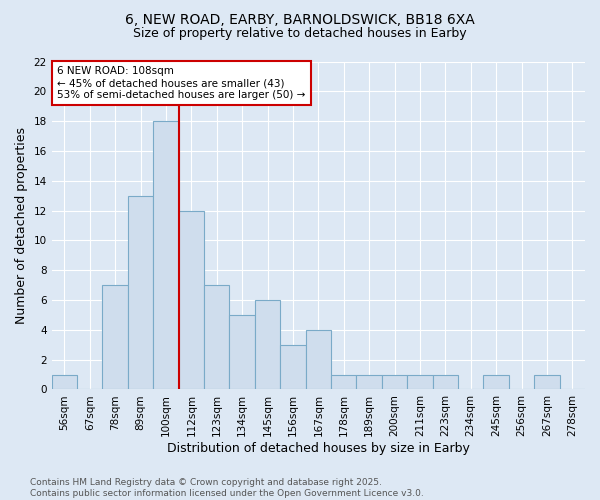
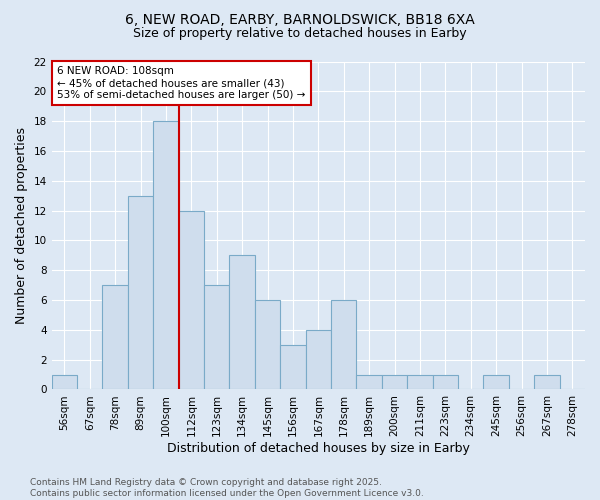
134sqm: 5 -> 9
178sqm: 1 -> 6
